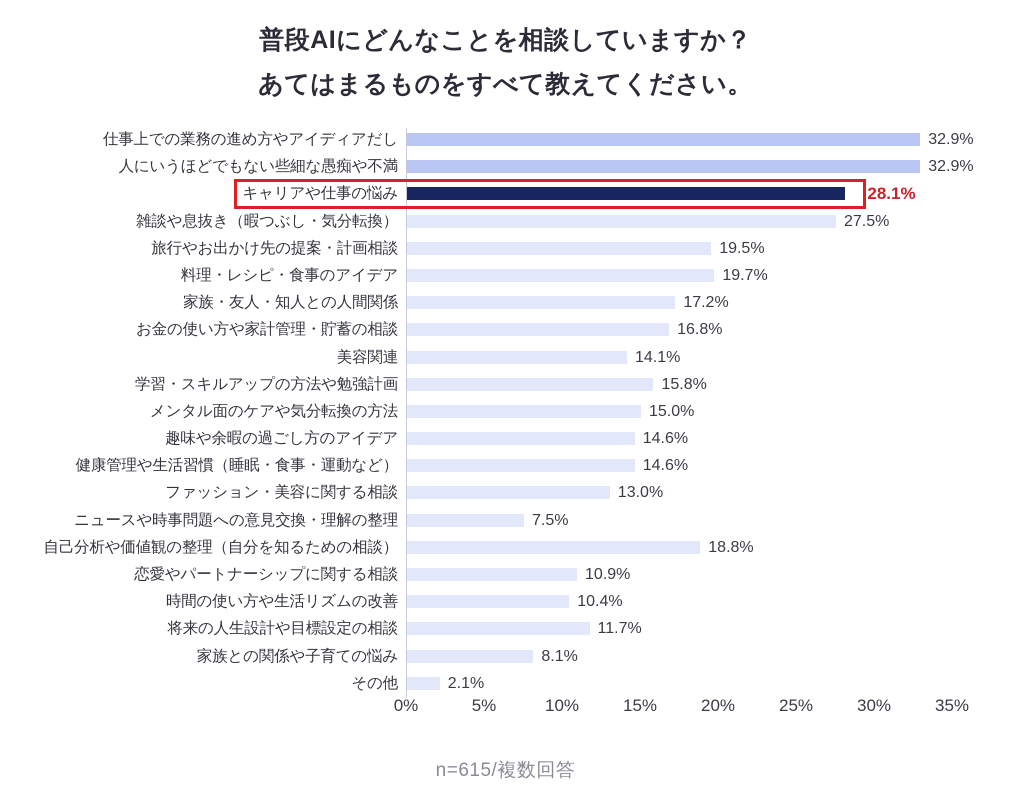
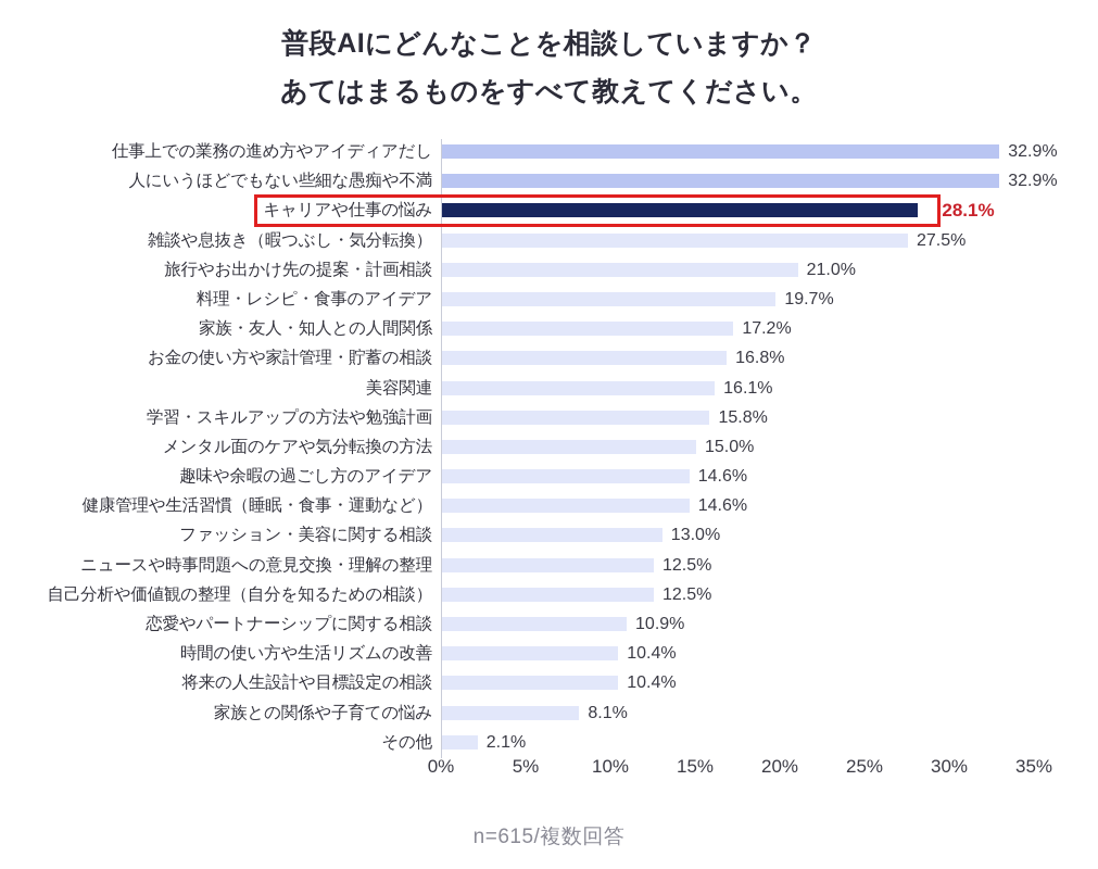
旅行やお出かけ先の提案・計画相談: 19.5% -> 21.0%
美容関連: 14.1% -> 16.1%
ニュースや時事問題への意見交換・理解の整理: 7.5% -> 12.5%
自己分析や価値観の整理（自分を知るための相談）: 18.8% -> 12.5%
将来の人生設計や目標設定の相談: 11.7% -> 10.4%
